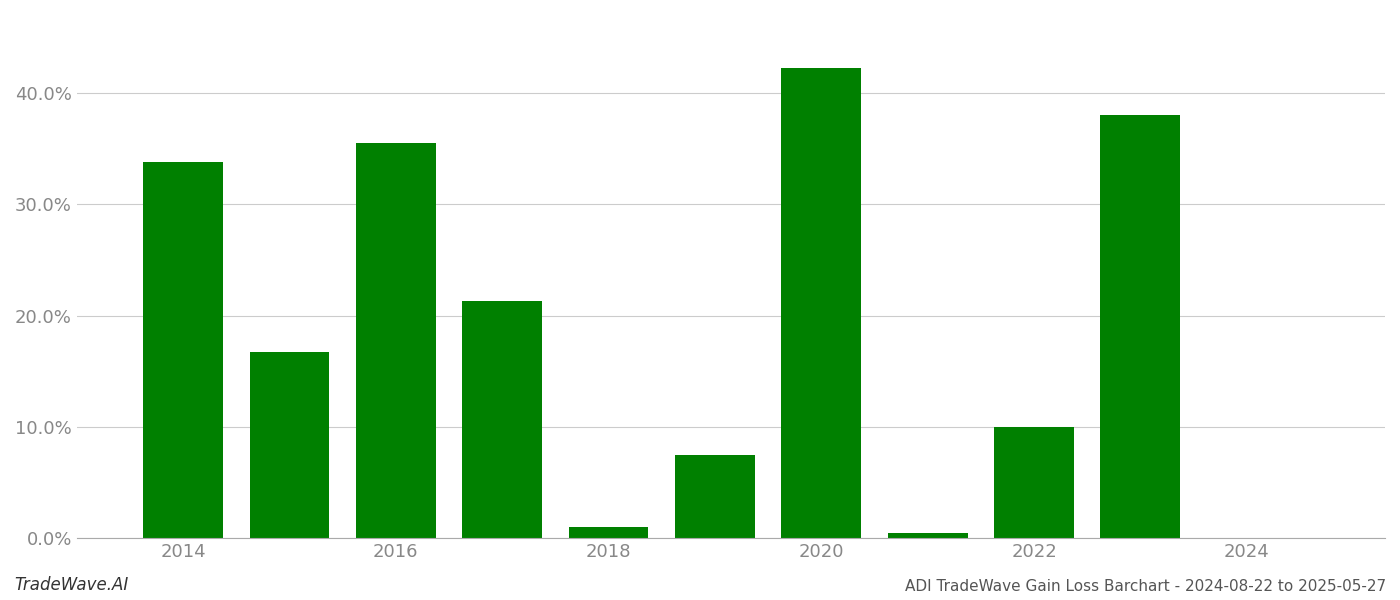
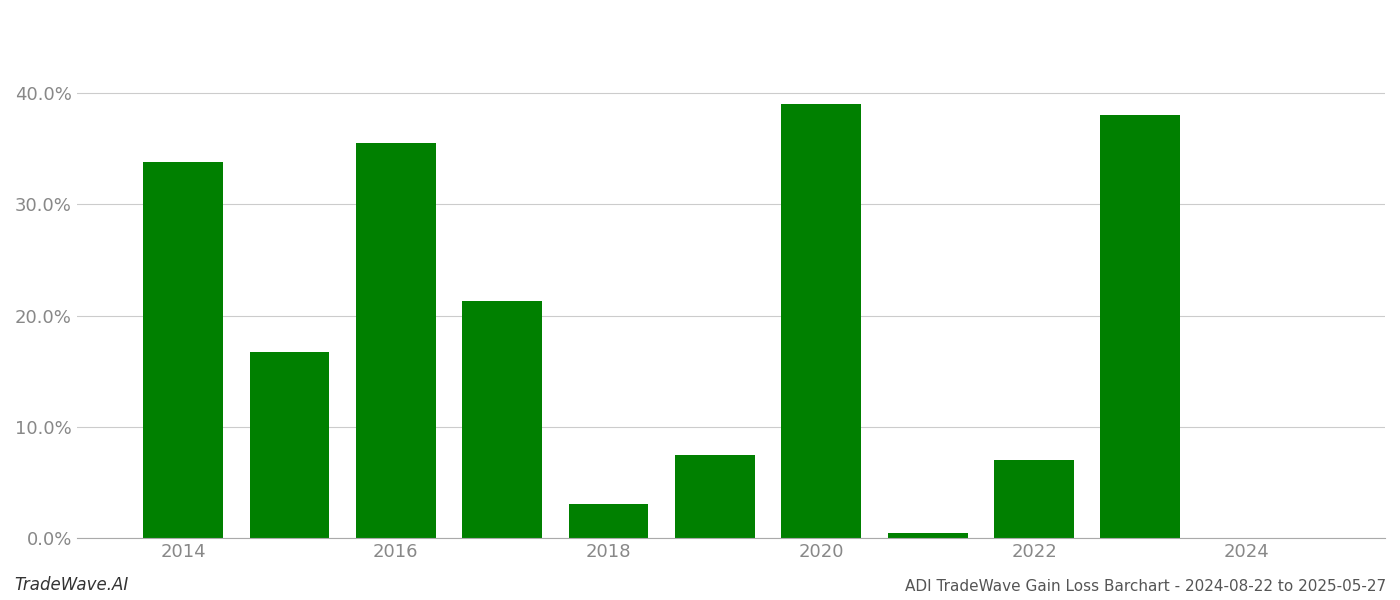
2018: 1.0% -> 3.1%
2020: 42.2% -> 39.0%
2022: 10.0% -> 7.0%
